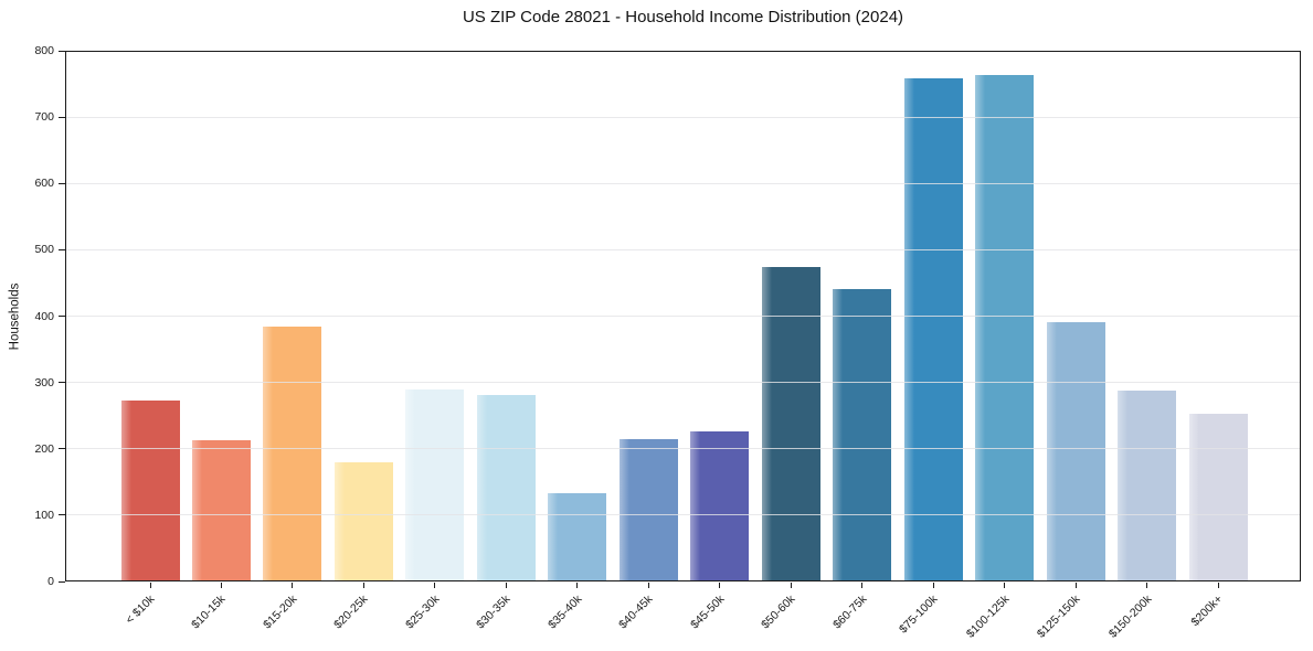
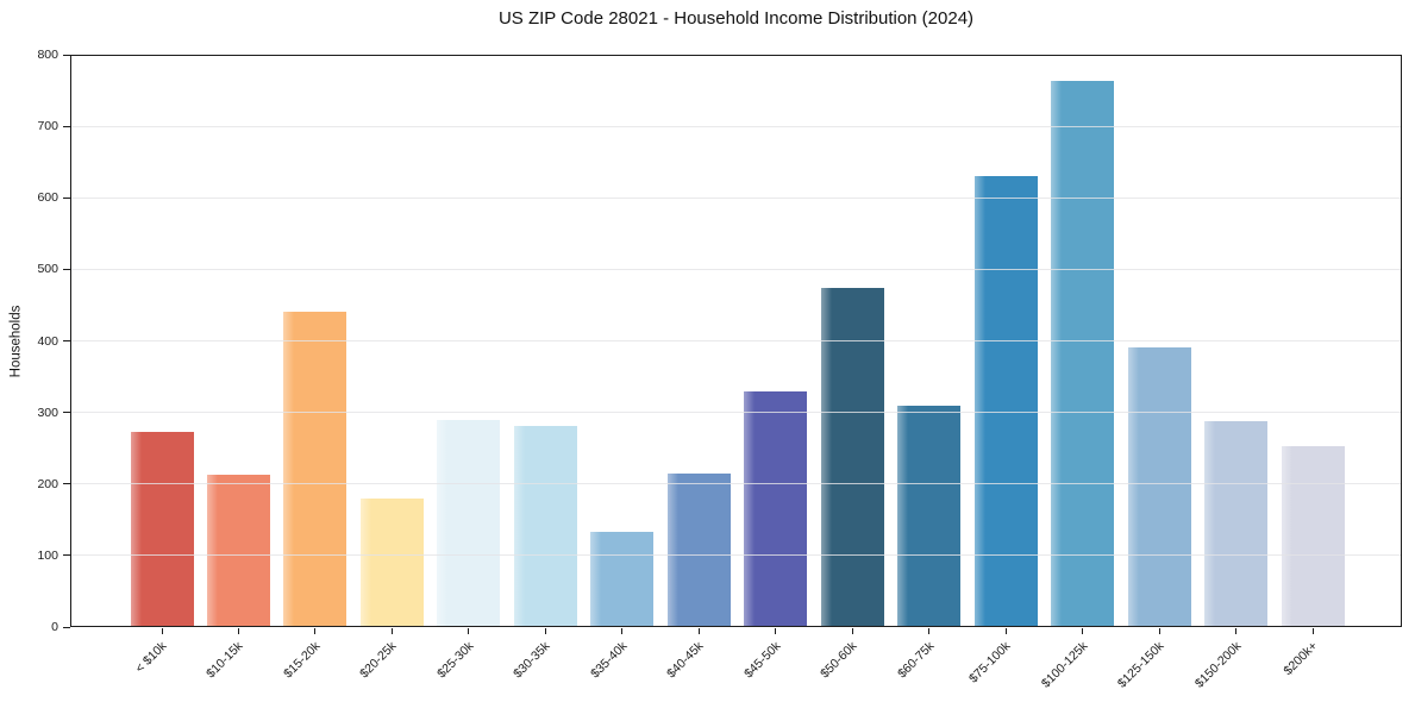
$15-20k: 380 -> 440
$45-50k: 230 -> 330
$60-75k: 440 -> 310
$75-100k: 760 -> 630
